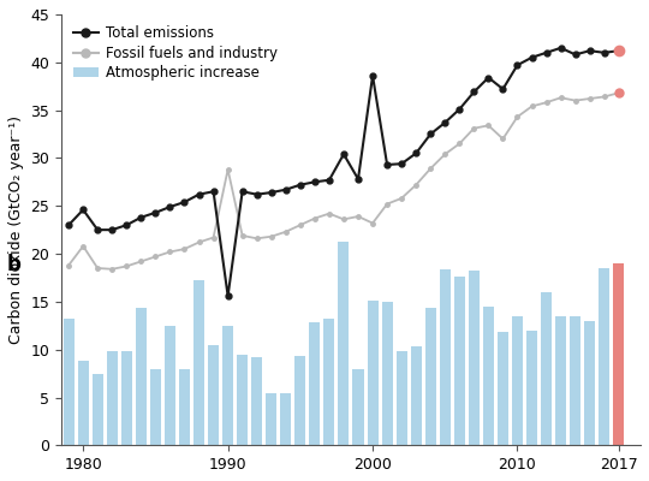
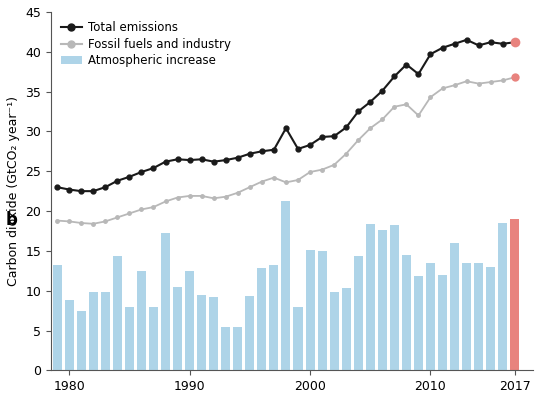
Total emissions/1980: 24.6 -> 22.7
Fossil fuels and industry/1980: 20.8 -> 18.7
Total emissions/1990: 15.6 -> 26.4
Fossil fuels and industry/1990: 28.8 -> 21.9
Total emissions/2000: 38.6 -> 28.3
Fossil fuels and industry/2000: 23.2 -> 24.9
